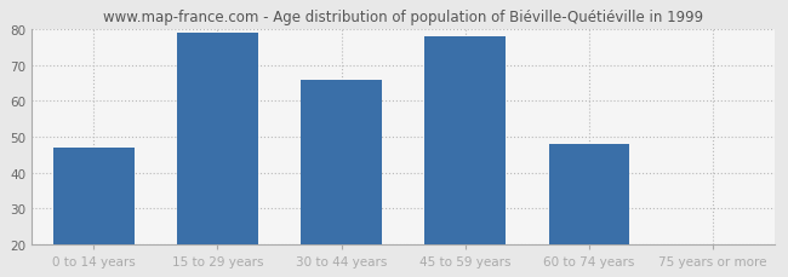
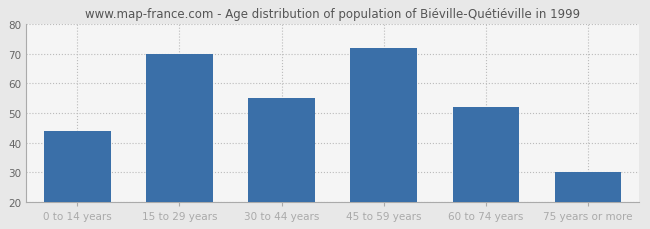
0 to 14 years: 47 -> 44
15 to 29 years: 79 -> 70
30 to 44 years: 66 -> 55
45 to 59 years: 78 -> 72
60 to 74 years: 48 -> 52
75 years or more: 20 -> 30
